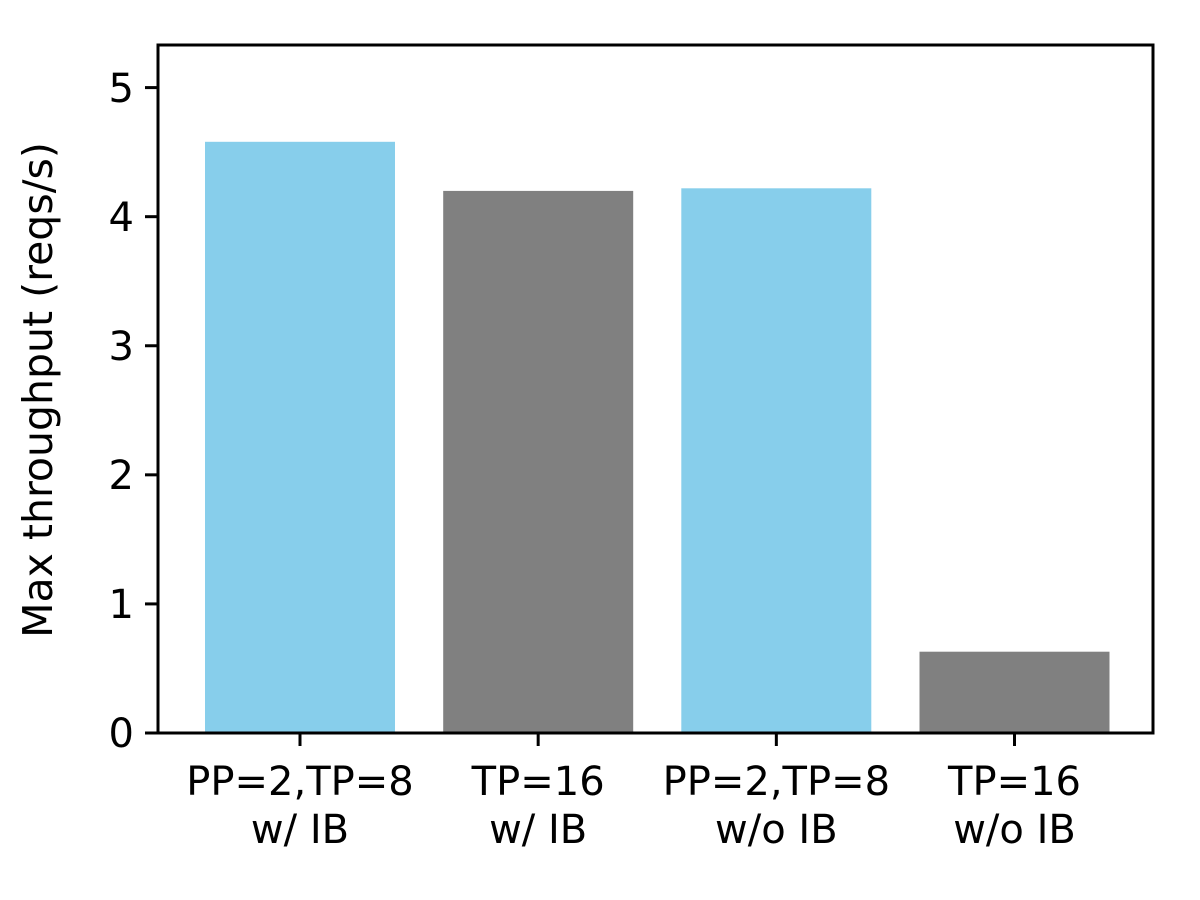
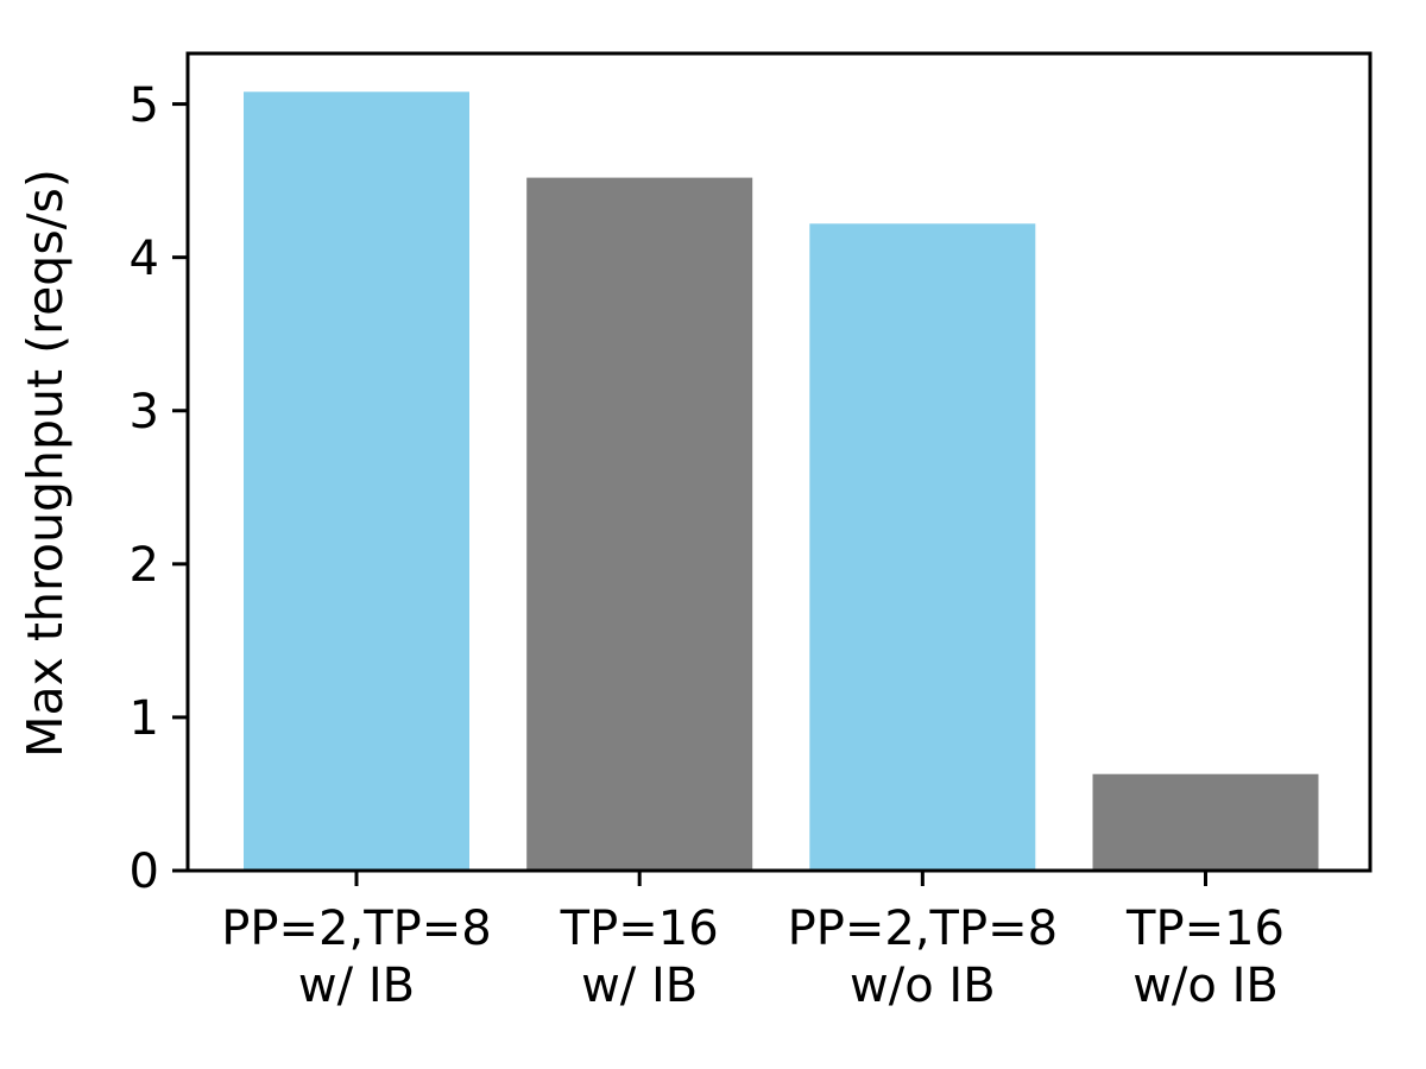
PP=2,TP=8 w/ IB: 4.58 -> 5.08
TP=16 w/ IB: 4.20 -> 4.52
